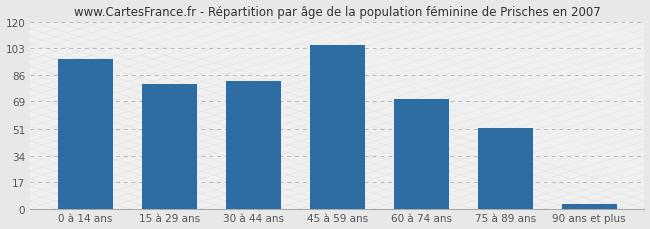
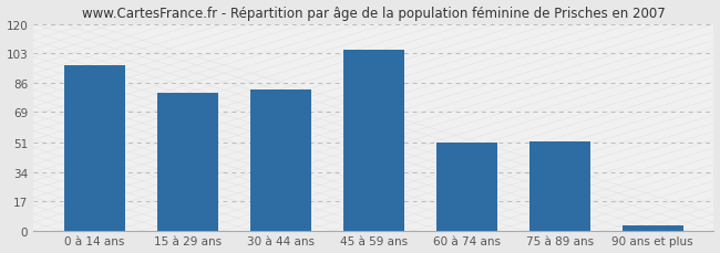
60 à 74 ans: 70 -> 51
